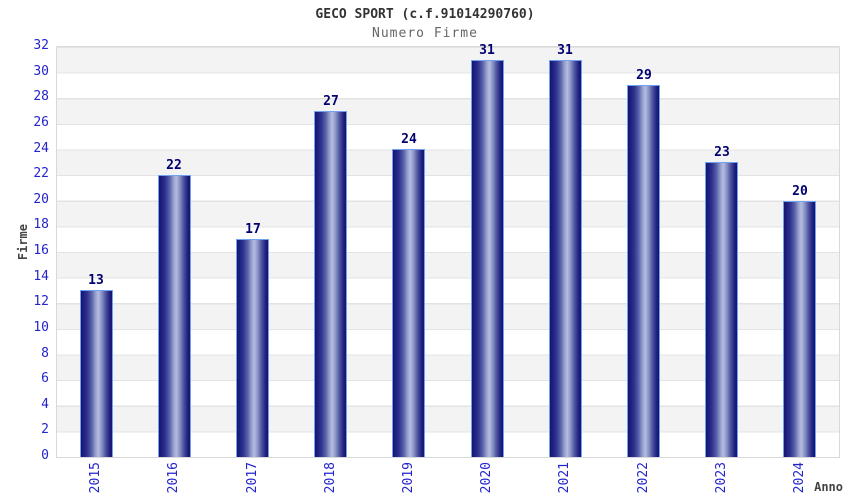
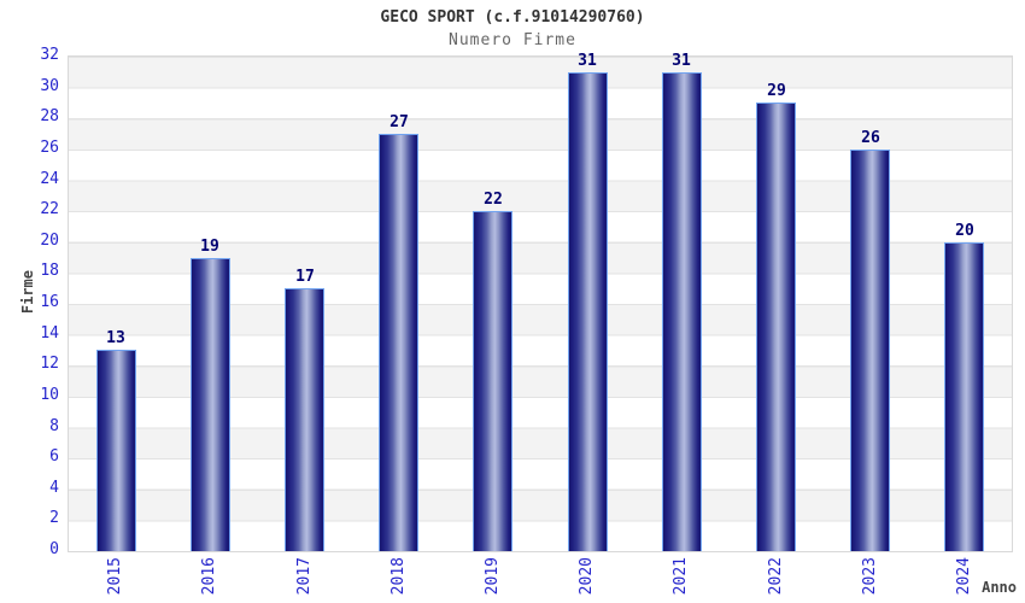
2016: 22 -> 19
2019: 24 -> 22
2023: 23 -> 26
